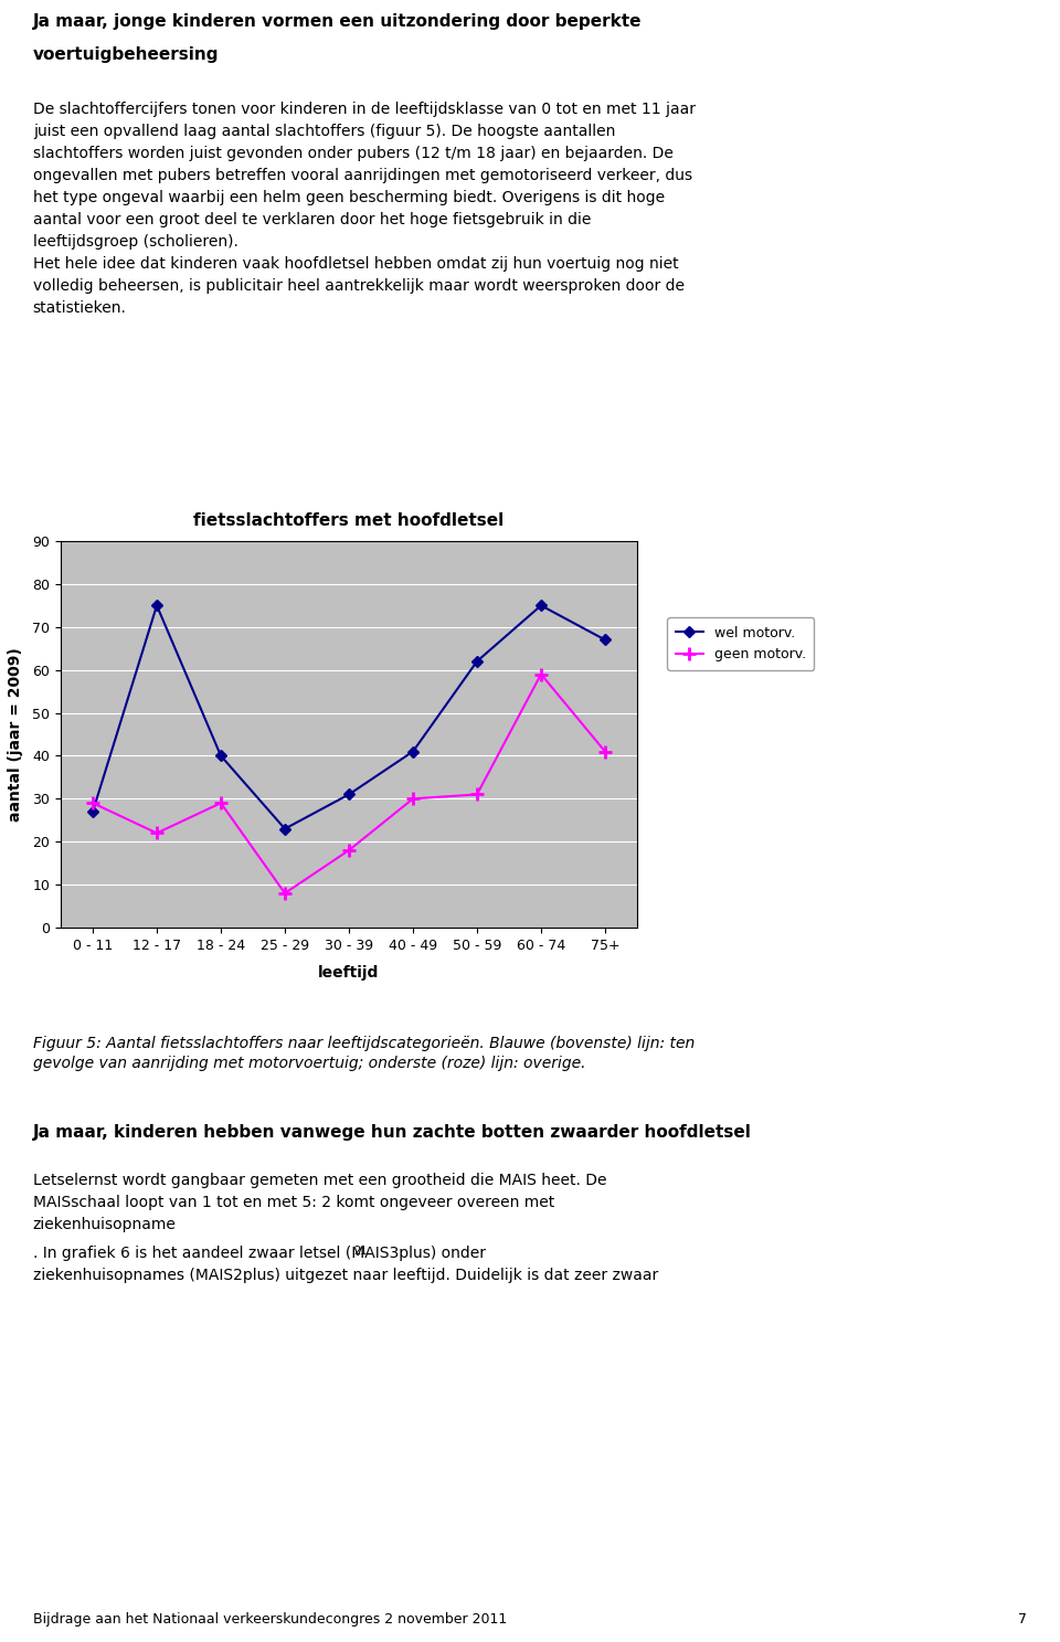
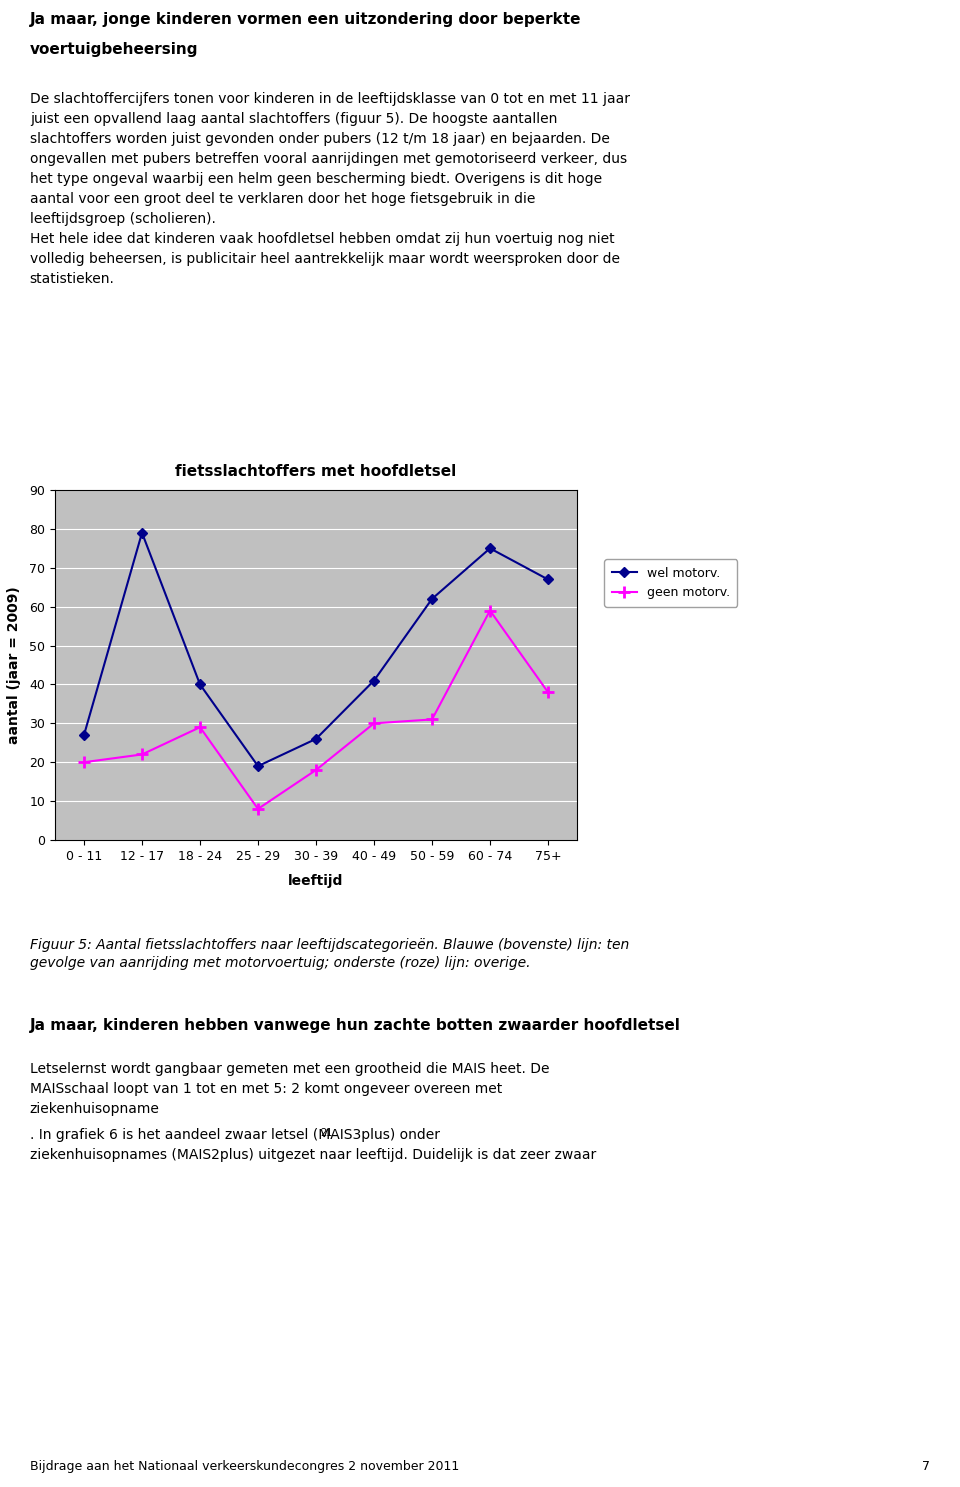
geen motorv./0 - 11: 29 -> 20
wel motorv./12 - 17: 75 -> 79
wel motorv./25 - 29: 23 -> 19
wel motorv./30 - 39: 31 -> 26
geen motorv./75+: 41 -> 38
